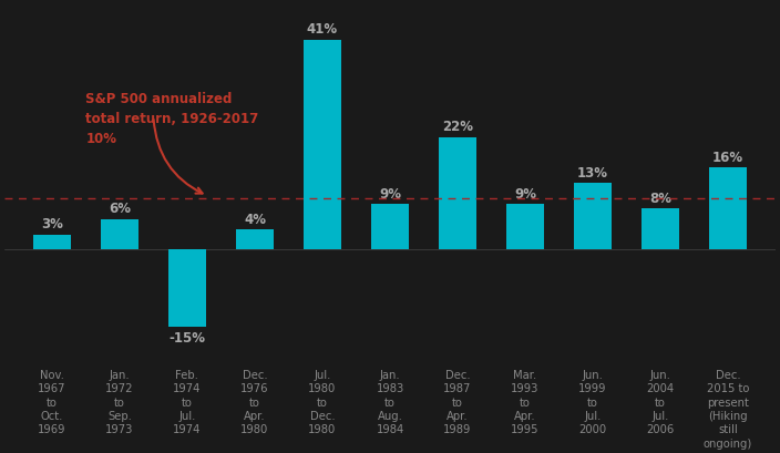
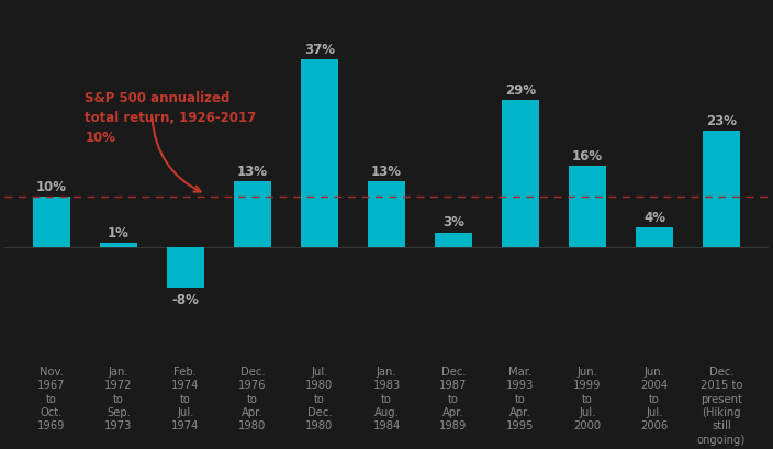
Nov. 1967 to Oct. 1969: 3% -> 10%
Jan. 1972 to Sep. 1973: 6% -> 1%
Feb. 1974 to Jul. 1974: -15% -> -8%
Dec. 1976 to Apr. 1980: 4% -> 13%
Jul. 1980 to Dec. 1980: 41% -> 37%
Jan. 1983 to Aug. 1984: 9% -> 13%
Dec. 1987 to Apr. 1989: 22% -> 3%
Mar. 1993 to Apr. 1995: 9% -> 29%
Jun. 1999 to Jul. 2000: 13% -> 16%
Jun. 2004 to Jul. 2006: 8% -> 4%
Dec. 2015 to present (Hiking still ongoing): 16% -> 23%
